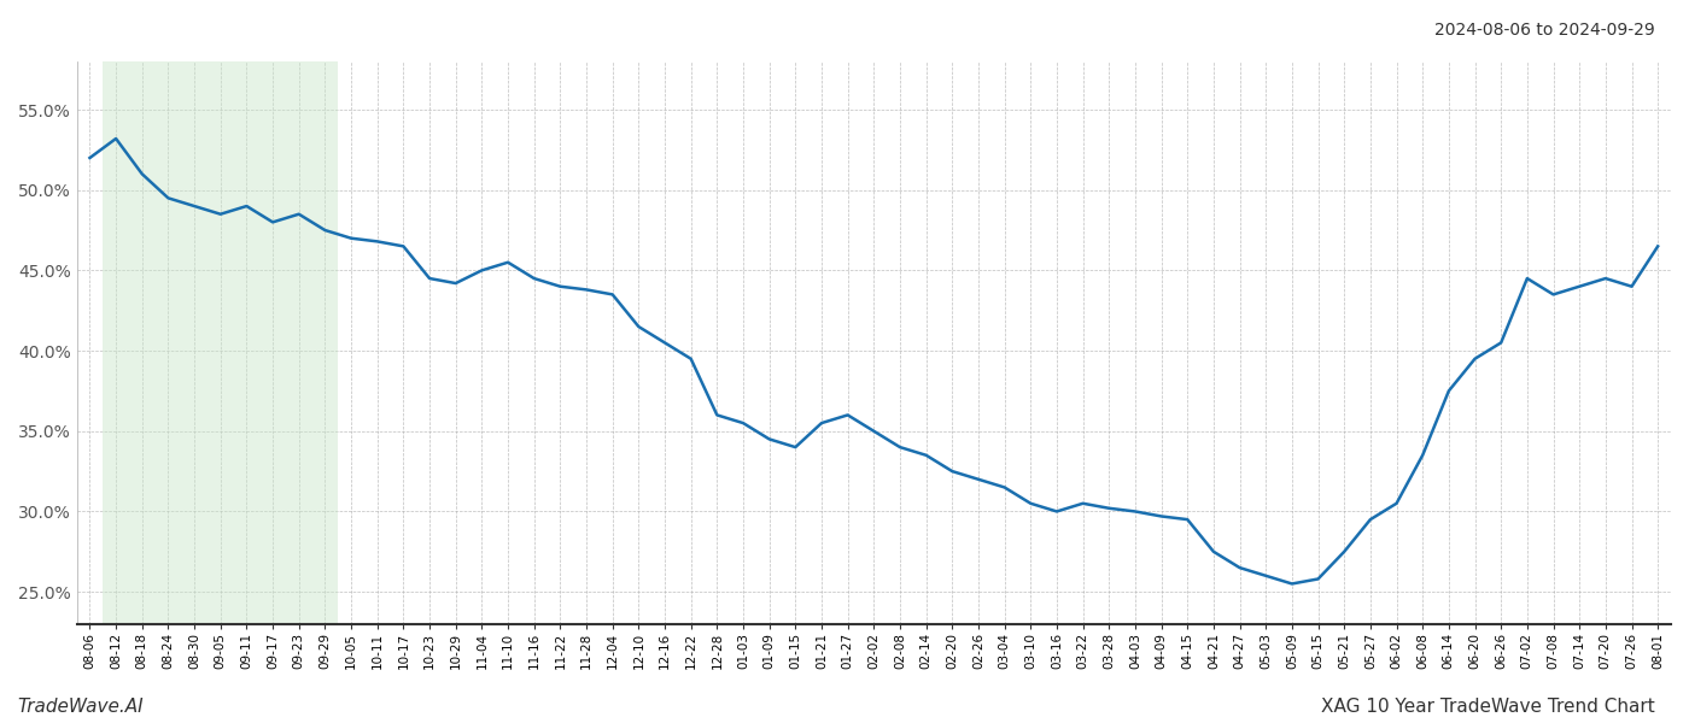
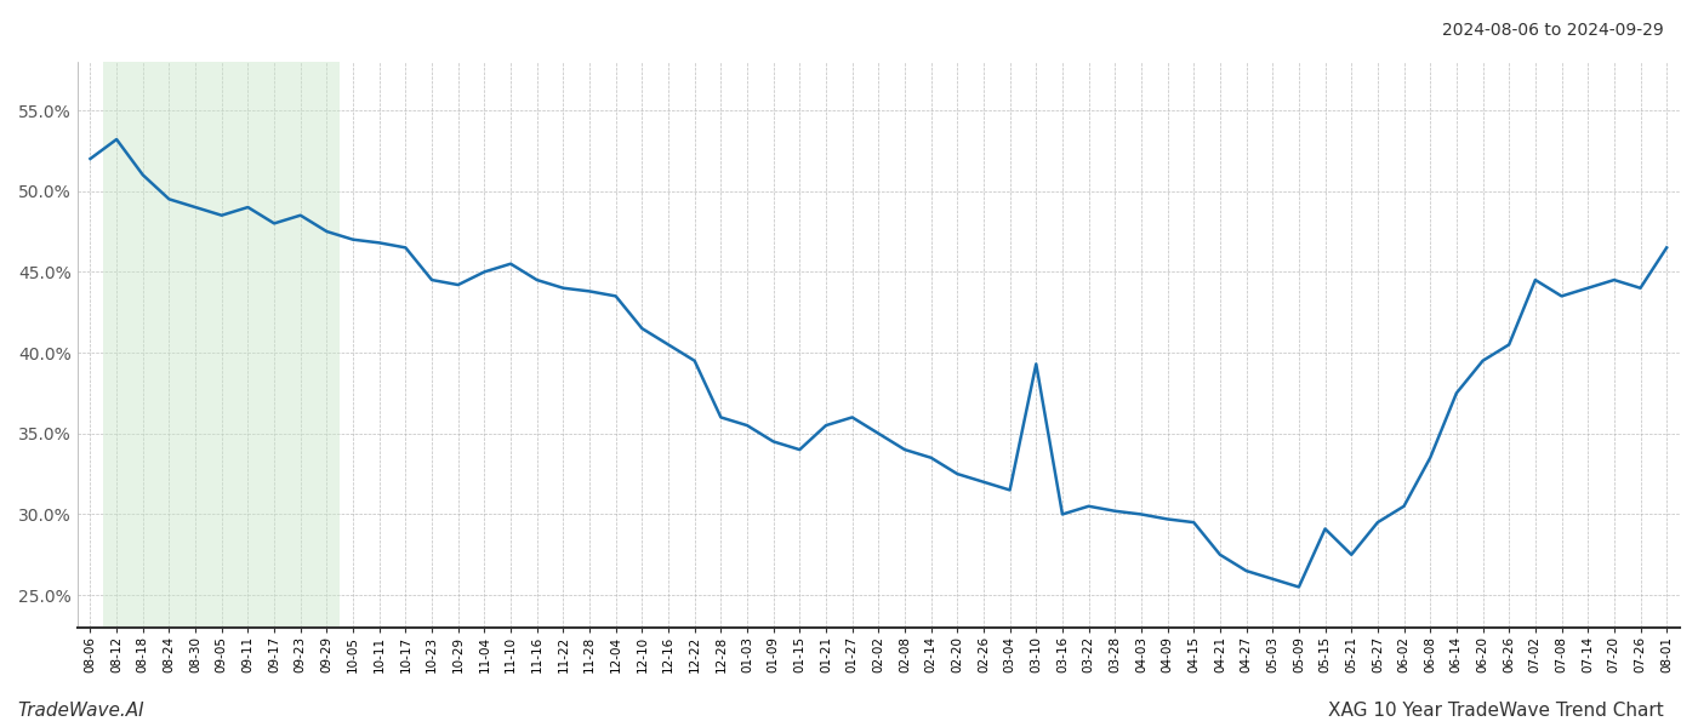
03-10: 30.5% -> 39.3%
05-15: 25.8% -> 29.1%
